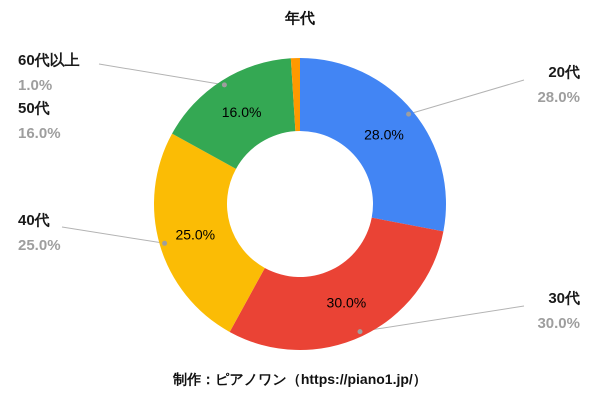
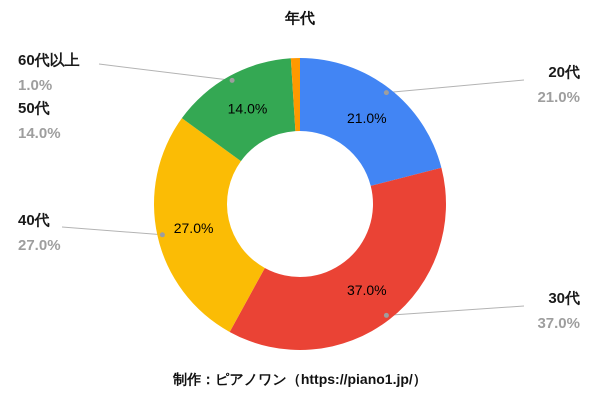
20代: 28.0% -> 21.0%
30代: 30.0% -> 37.0%
40代: 25.0% -> 27.0%
50代: 16.0% -> 14.0%
